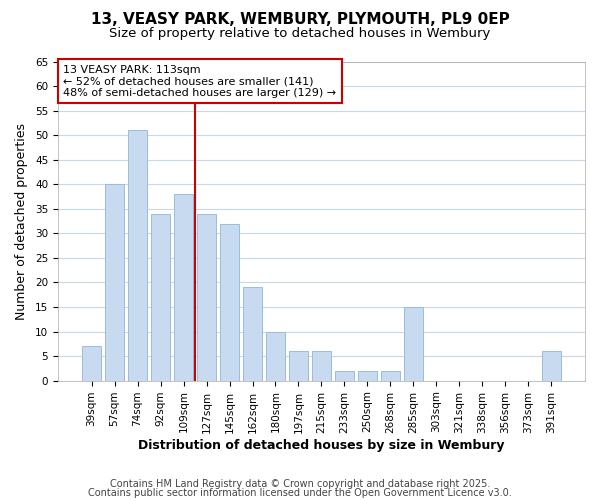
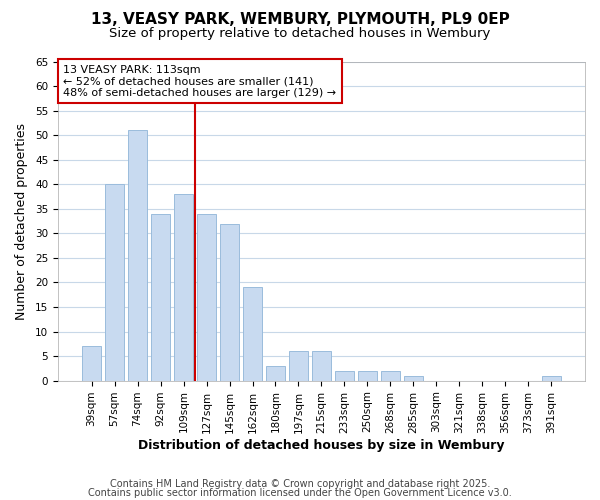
180sqm: 10 -> 3
285sqm: 15 -> 1
391sqm: 6 -> 1
